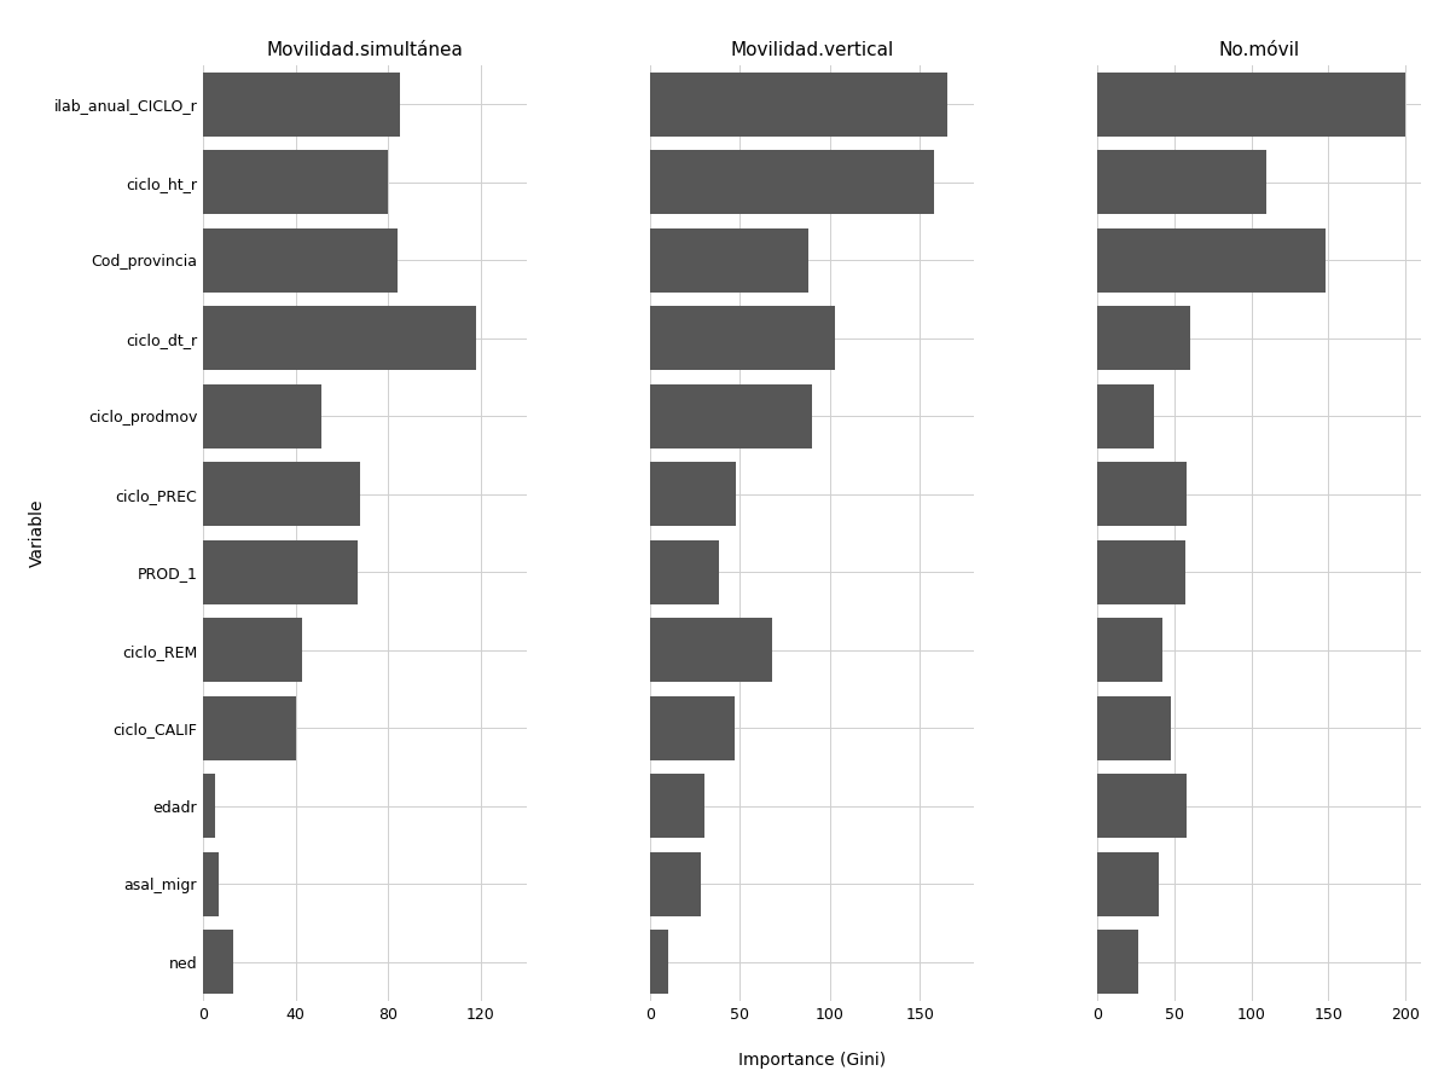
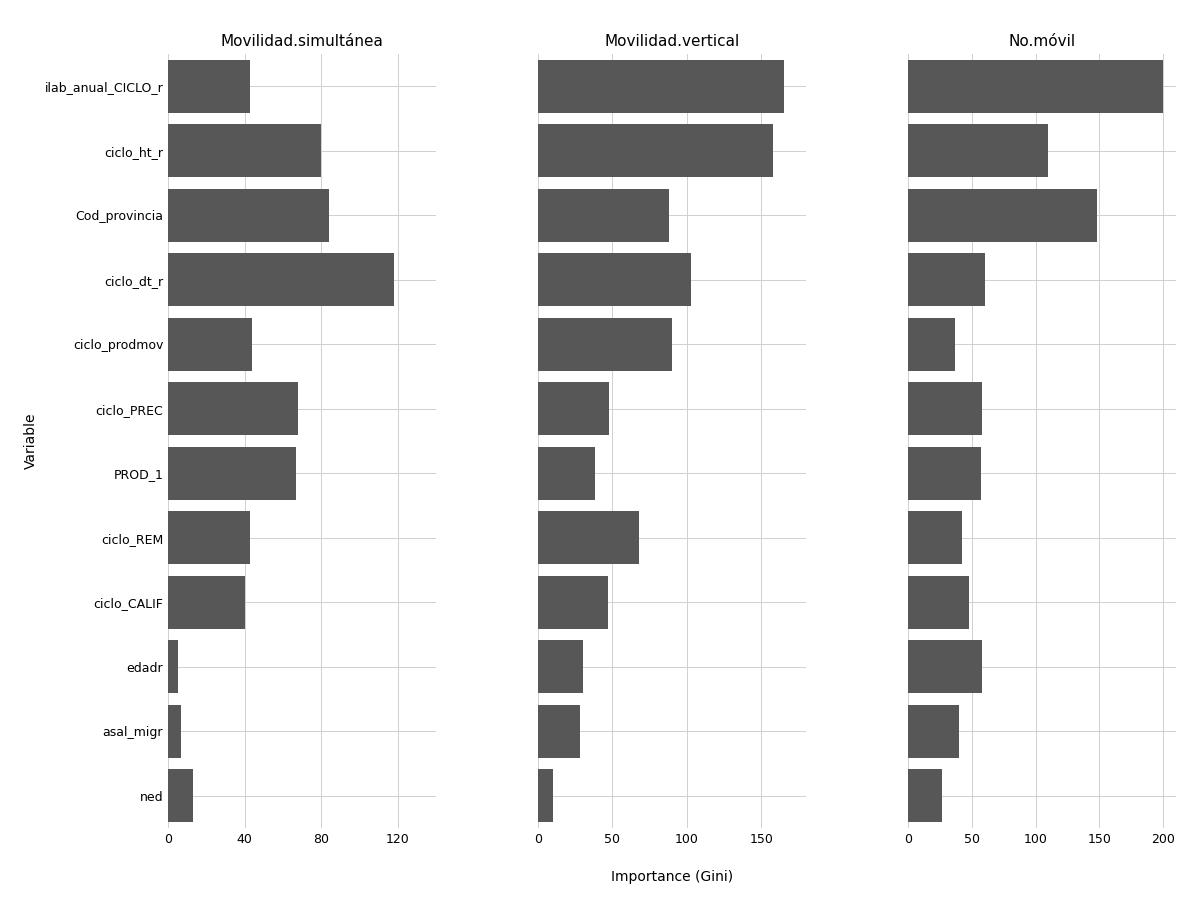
Movilidad.simultánea/ilab_anual_CICLO_r: 85 -> 43
Movilidad.simultánea/ciclo_prodmov: 51 -> 44
